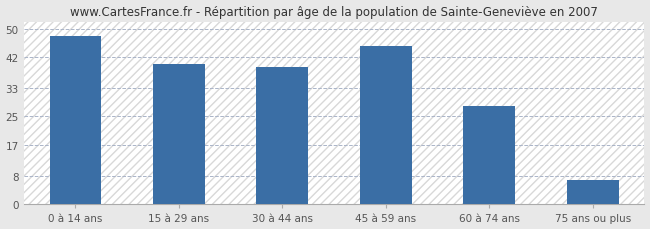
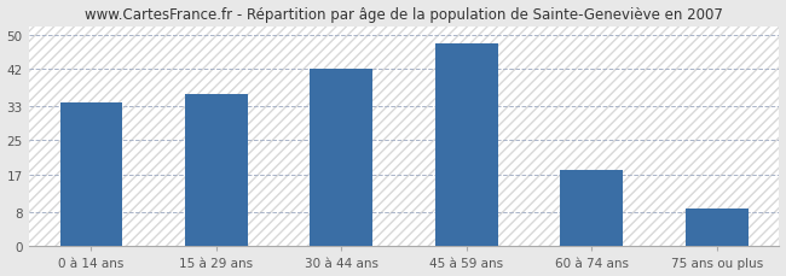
0 à 14 ans: 48 -> 34
15 à 29 ans: 40 -> 36
30 à 44 ans: 39 -> 42
45 à 59 ans: 45 -> 48
60 à 74 ans: 28 -> 18
75 ans ou plus: 7 -> 9
